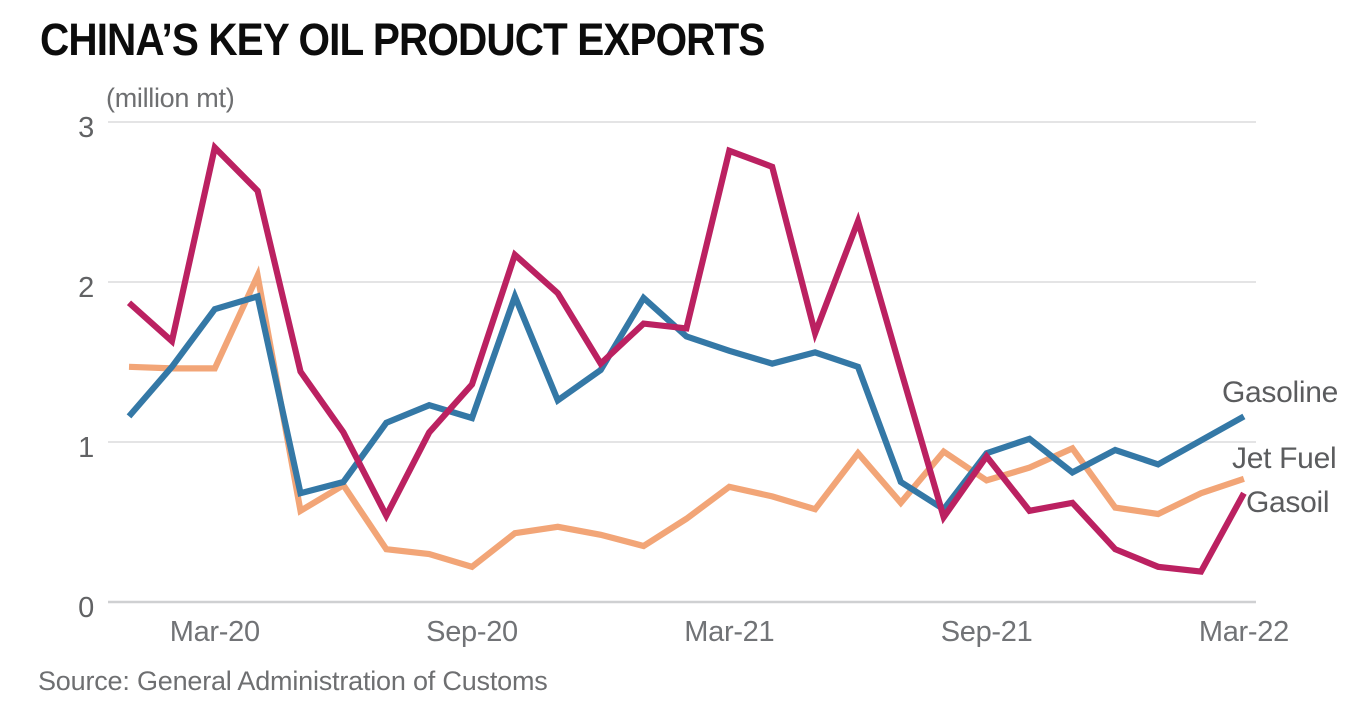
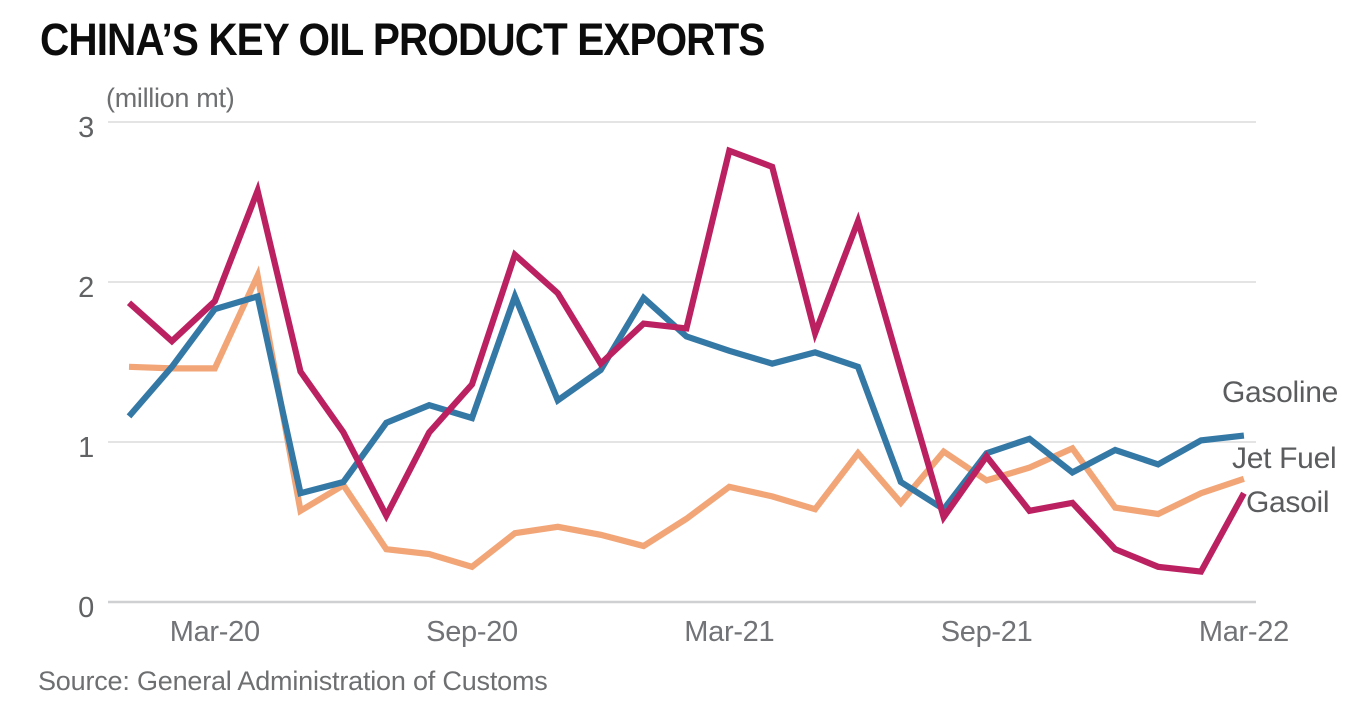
Gasoil/Mar-20: 2.84 -> 1.88
Gasoline/Mar-22: 1.16 -> 1.04
